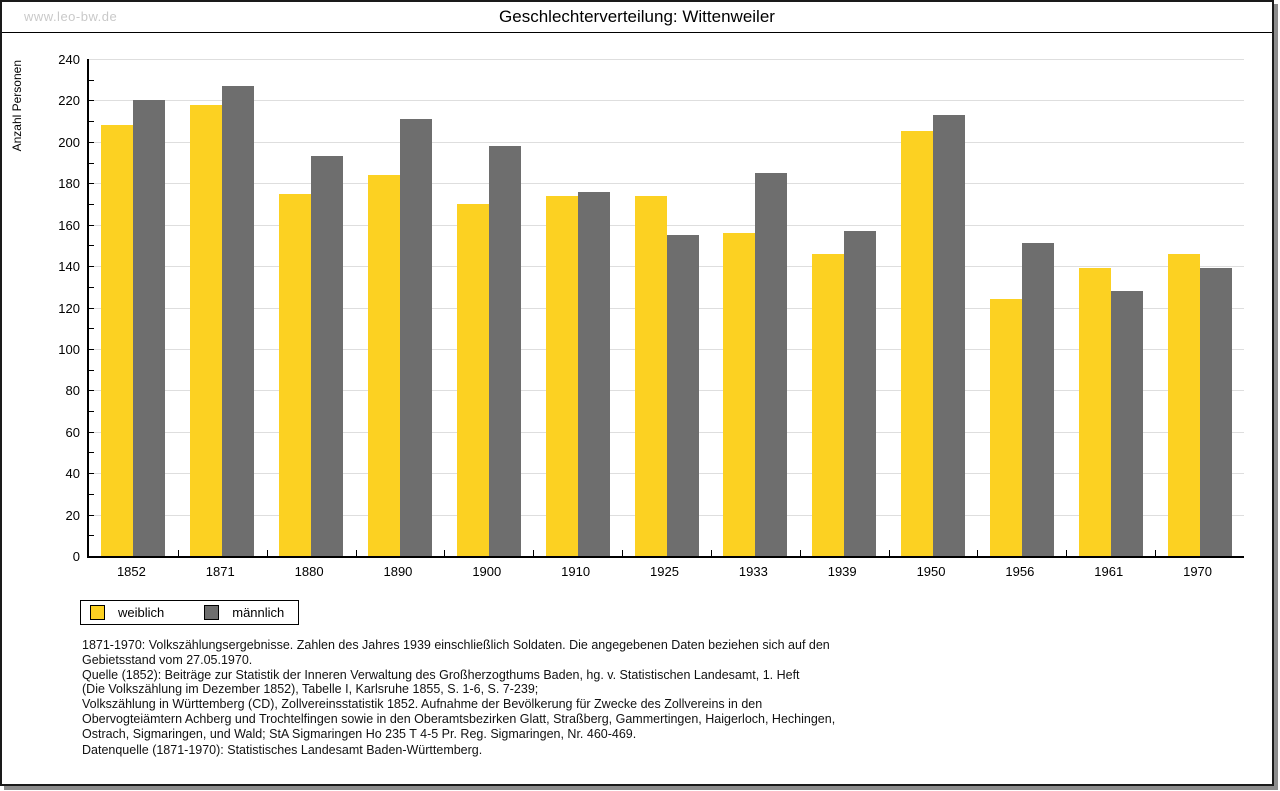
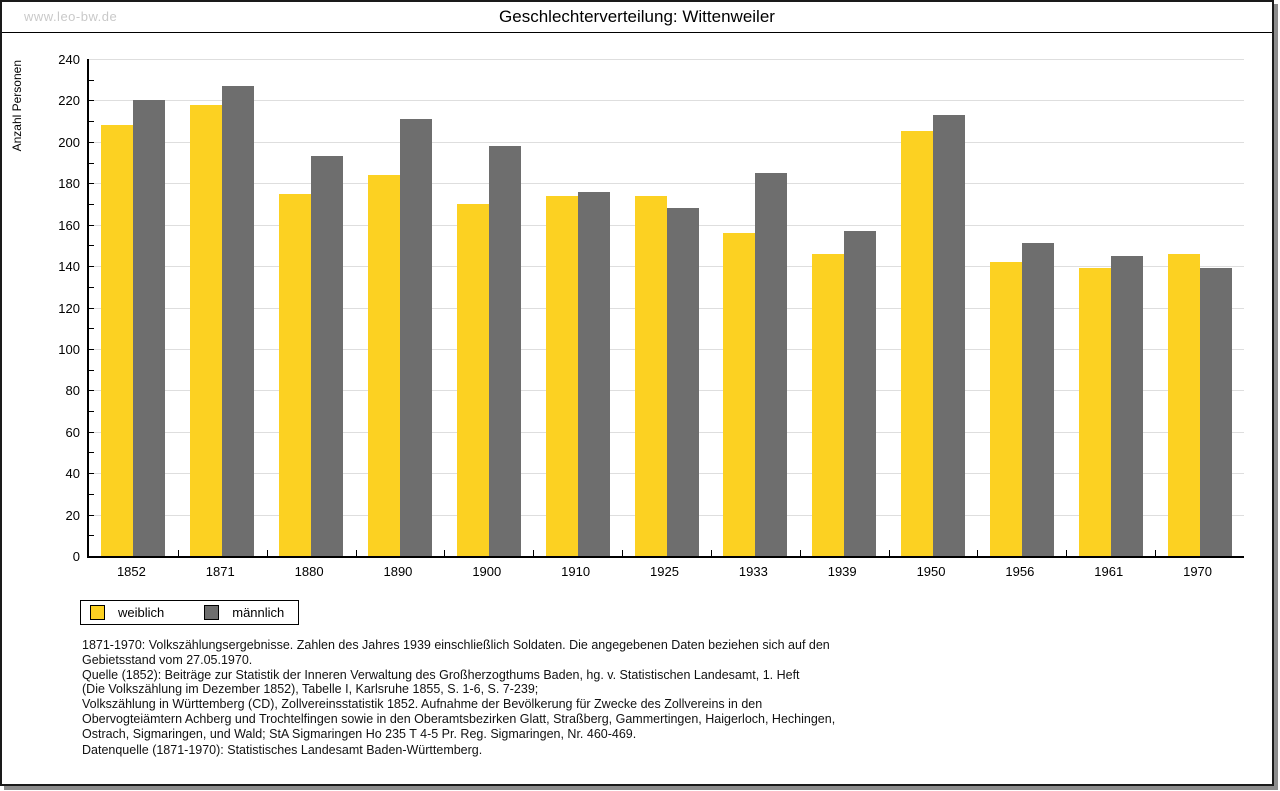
männlich/1925: 155 -> 168
weiblich/1956: 124 -> 142
männlich/1961: 128 -> 145
